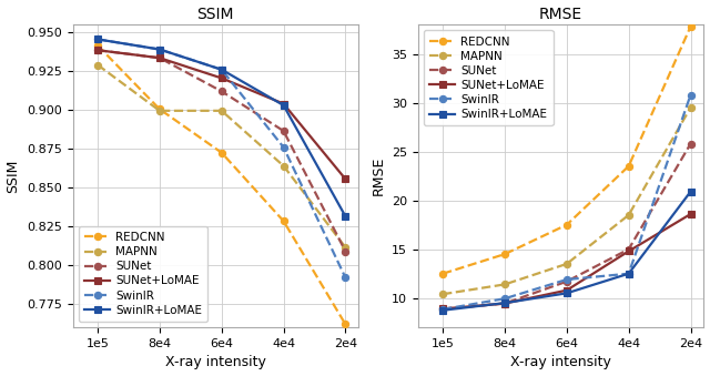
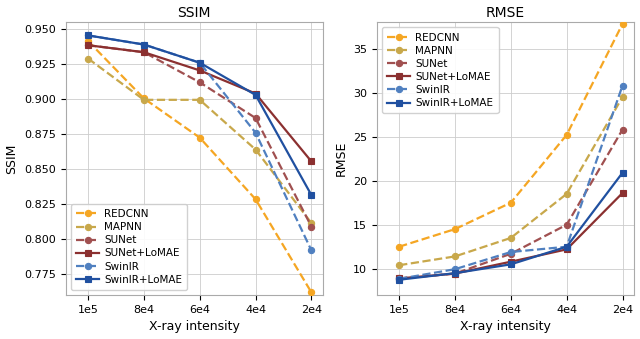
RMSE/REDCNN/4e4: 23.5 -> 25.2
RMSE/SUNet+LoMAE/4e4: 14.8 -> 12.2
